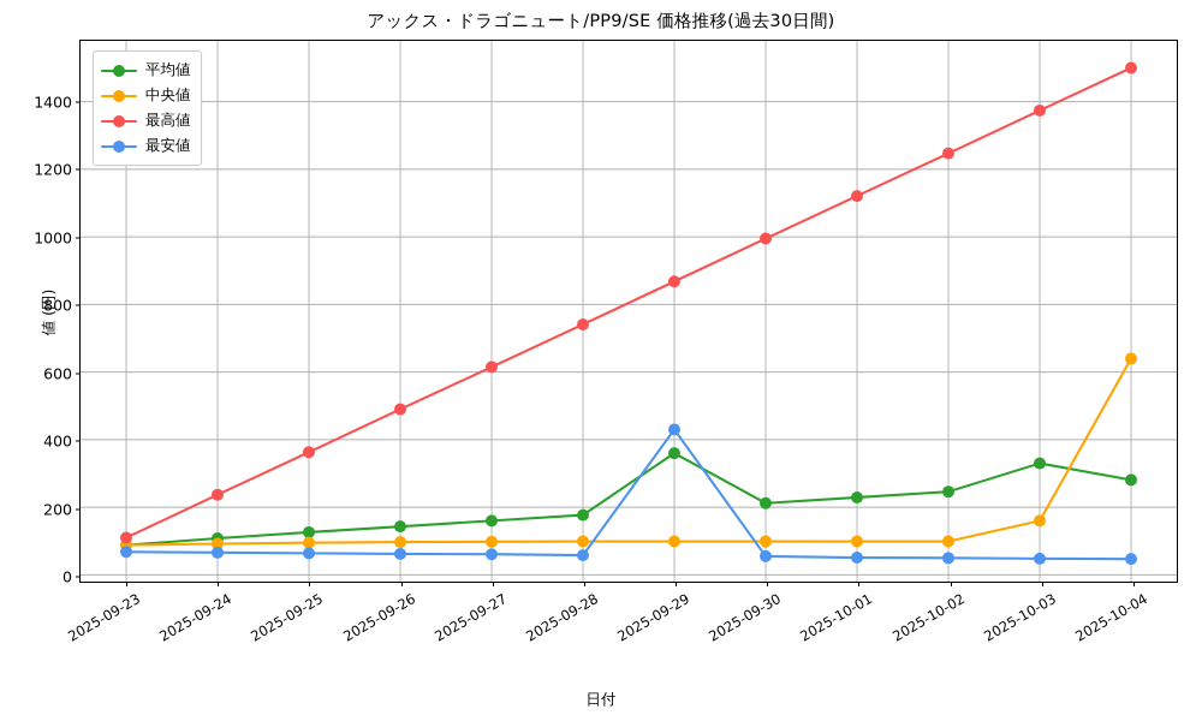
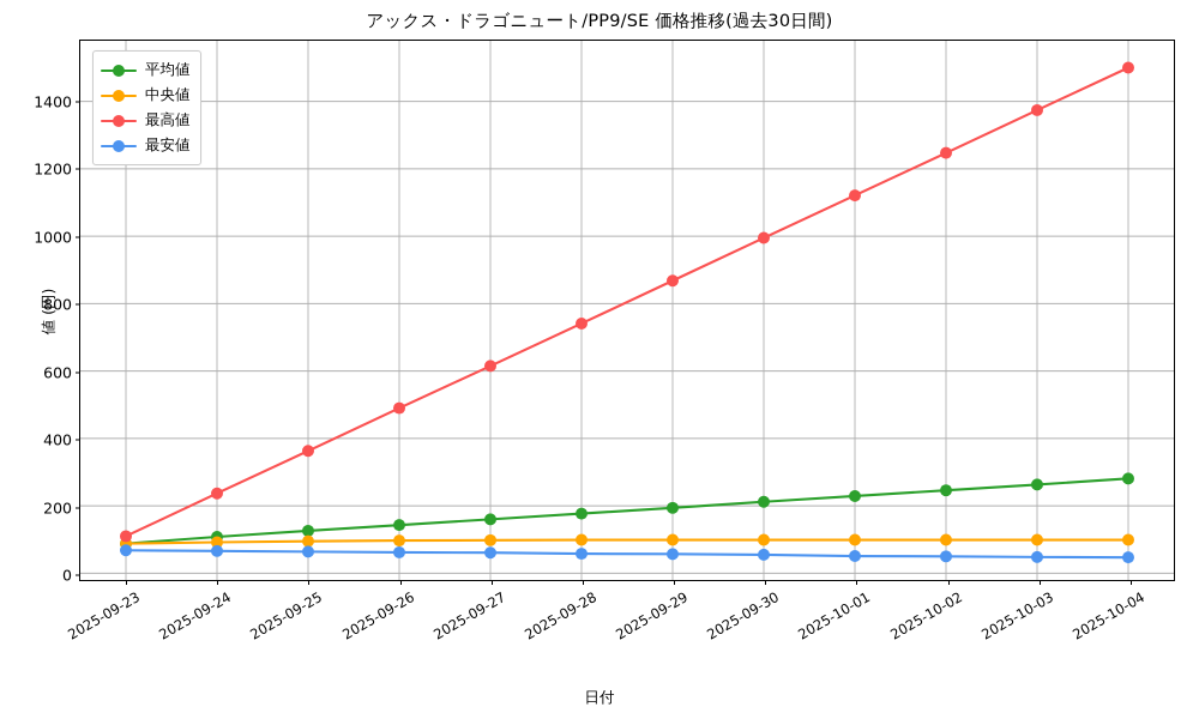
平均値/2025-09-29: 360 -> 190
最安値/2025-09-29: 430 -> 60
平均値/2025-10-03: 330 -> 260
中央値/2025-10-03: 160 -> 100
中央値/2025-10-04: 640 -> 100
